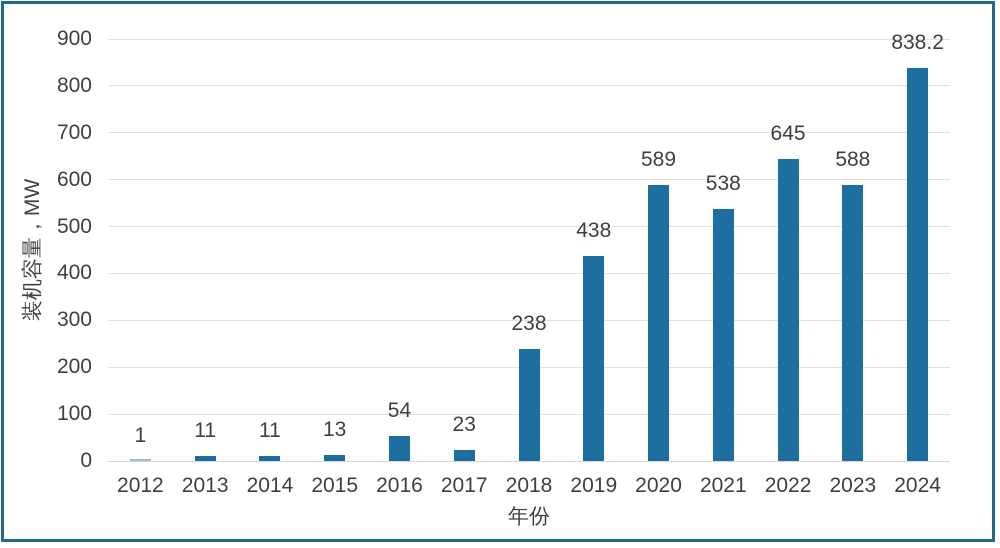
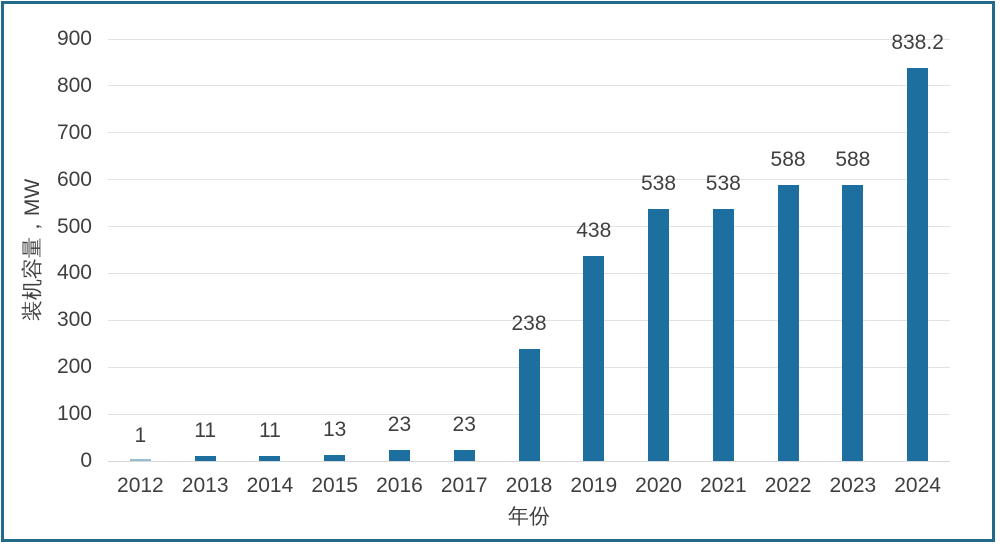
2016: 54 -> 23
2020: 589 -> 538
2022: 645 -> 588
